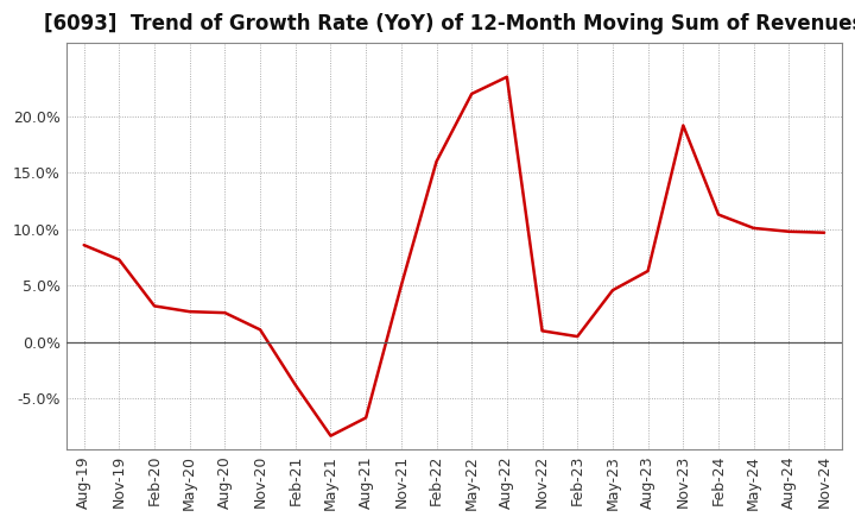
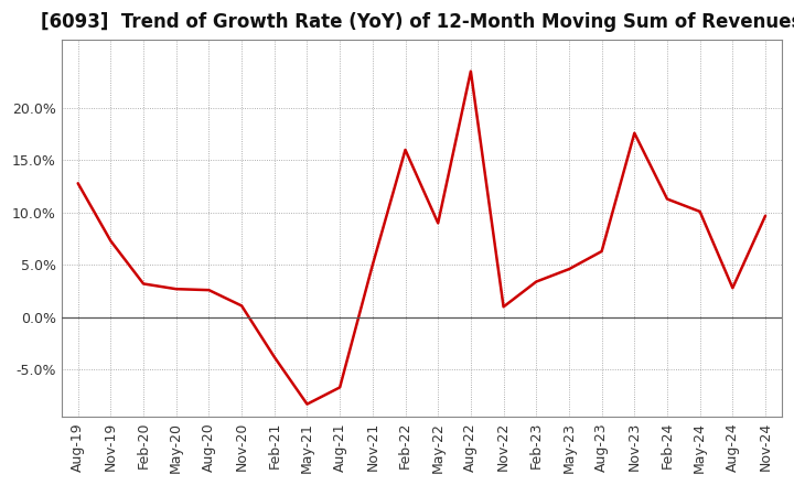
Aug-19: 8.6% -> 12.8%
May-22: 22.0% -> 9.0%
Feb-23: 0.5% -> 3.4%
Nov-23: 19.2% -> 17.6%
Aug-24: 9.8% -> 2.8%
